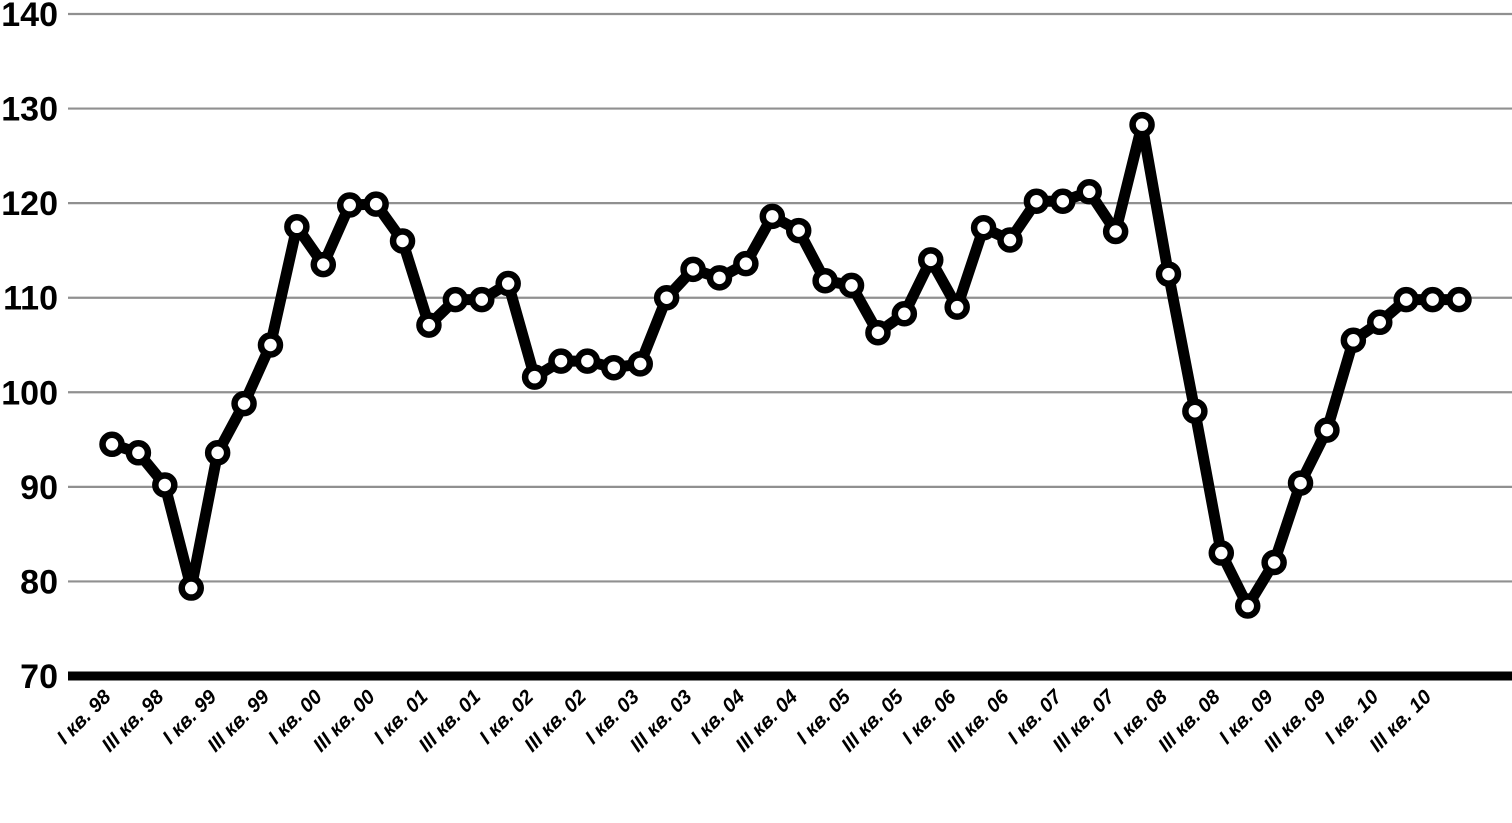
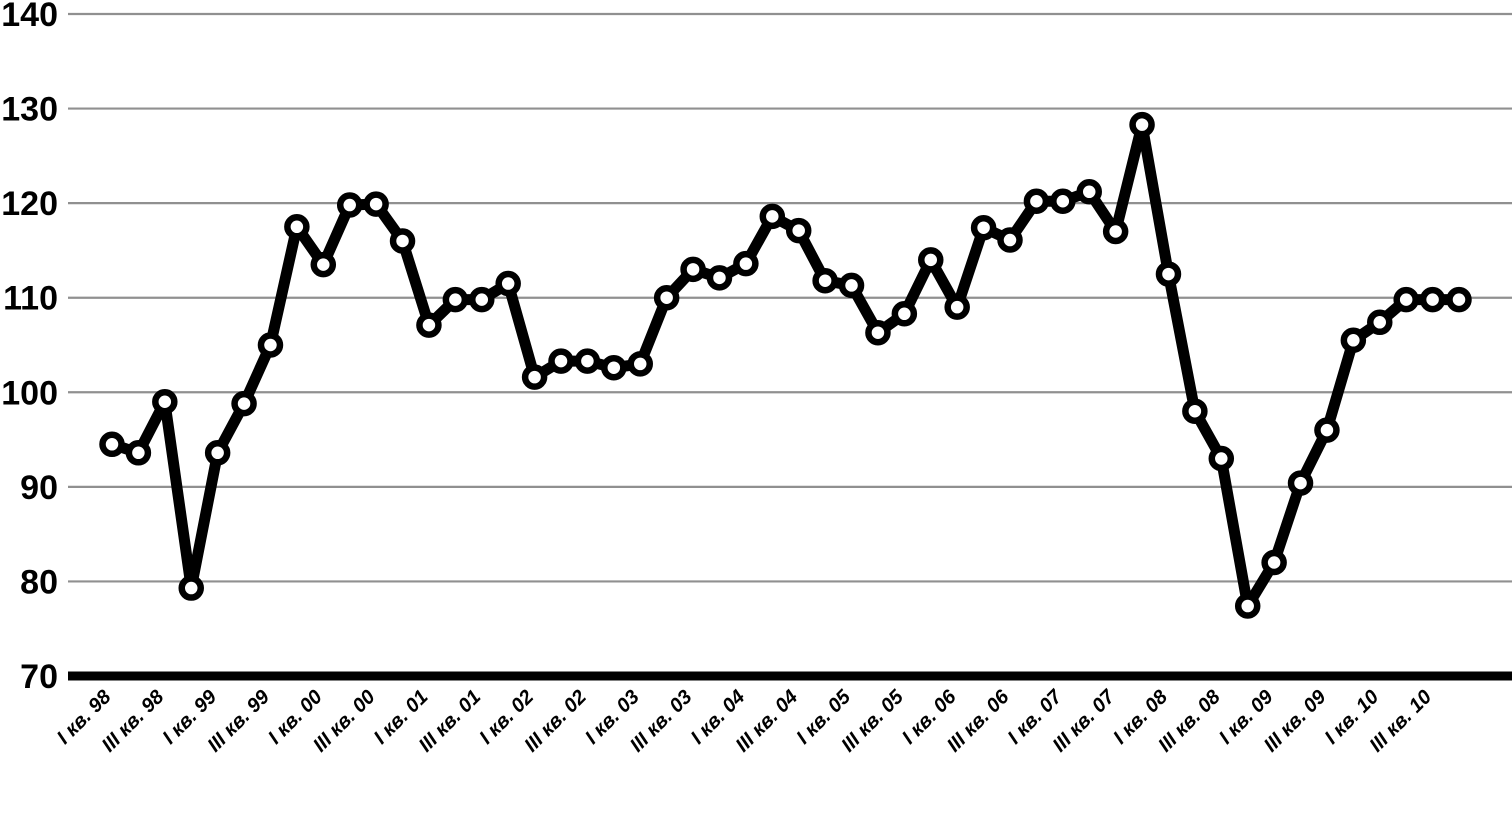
III кв. 98: 90 -> 99
III кв. 08: 83 -> 93
